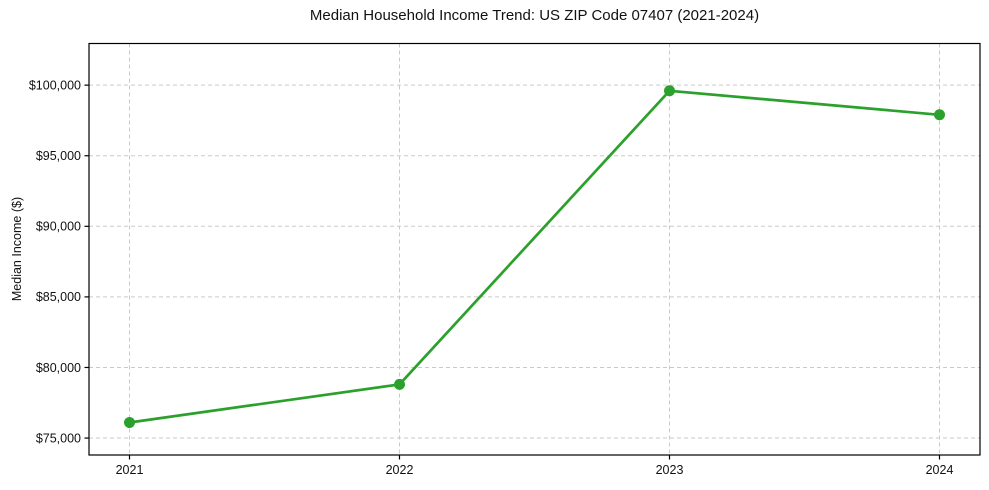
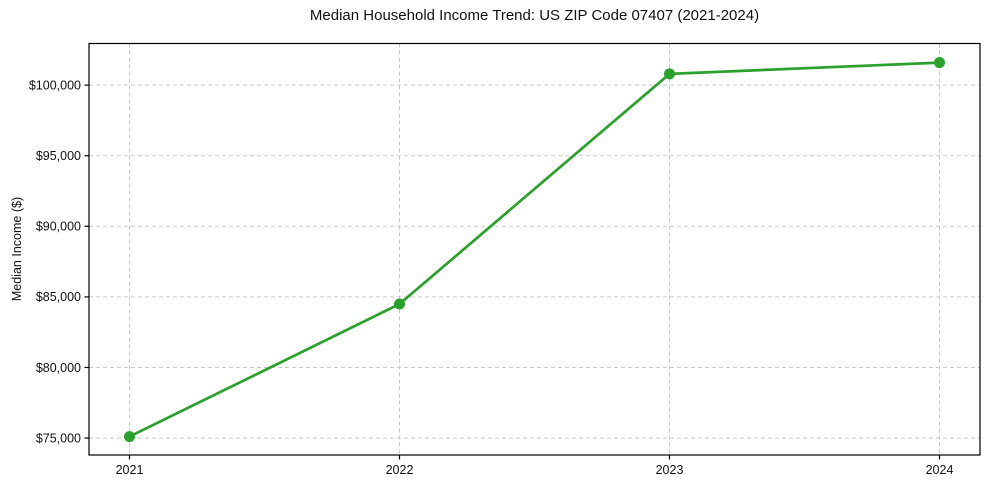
2021: $76100 -> $75100
2022: $78800 -> $84500
2023: $99600 -> $100800
2024: $97900 -> $101600
